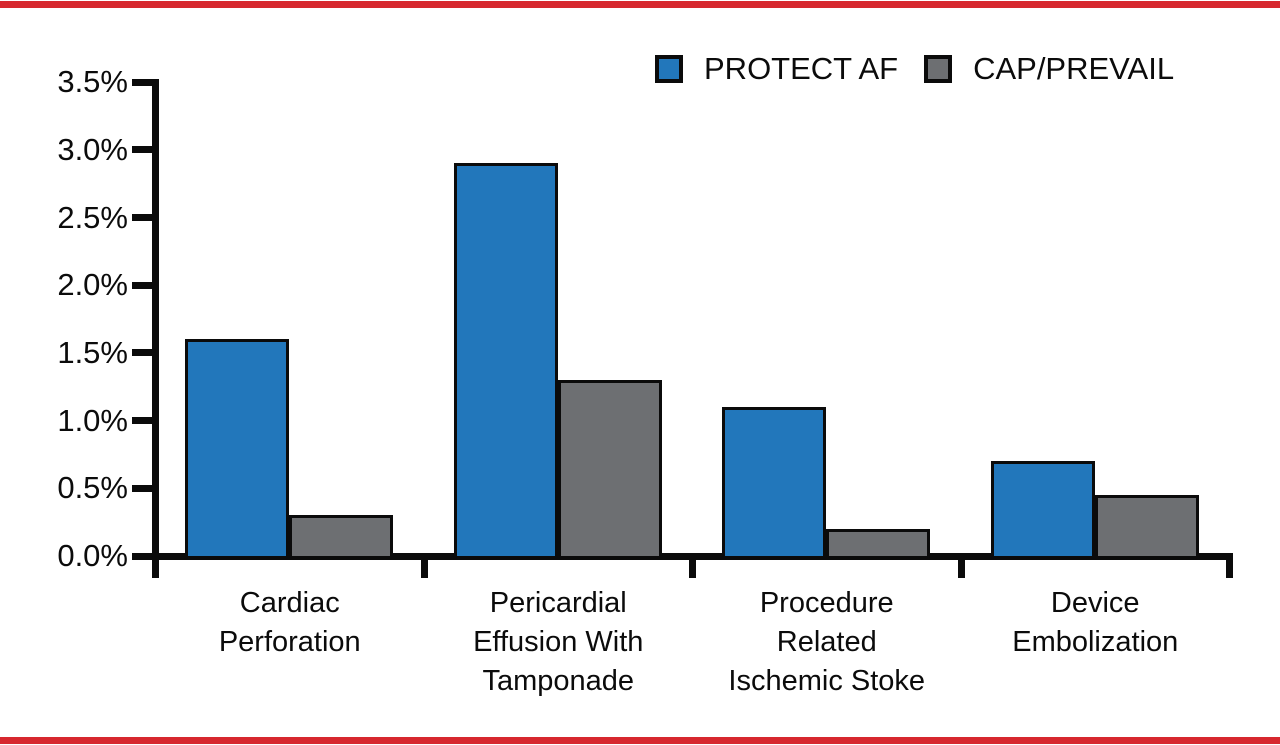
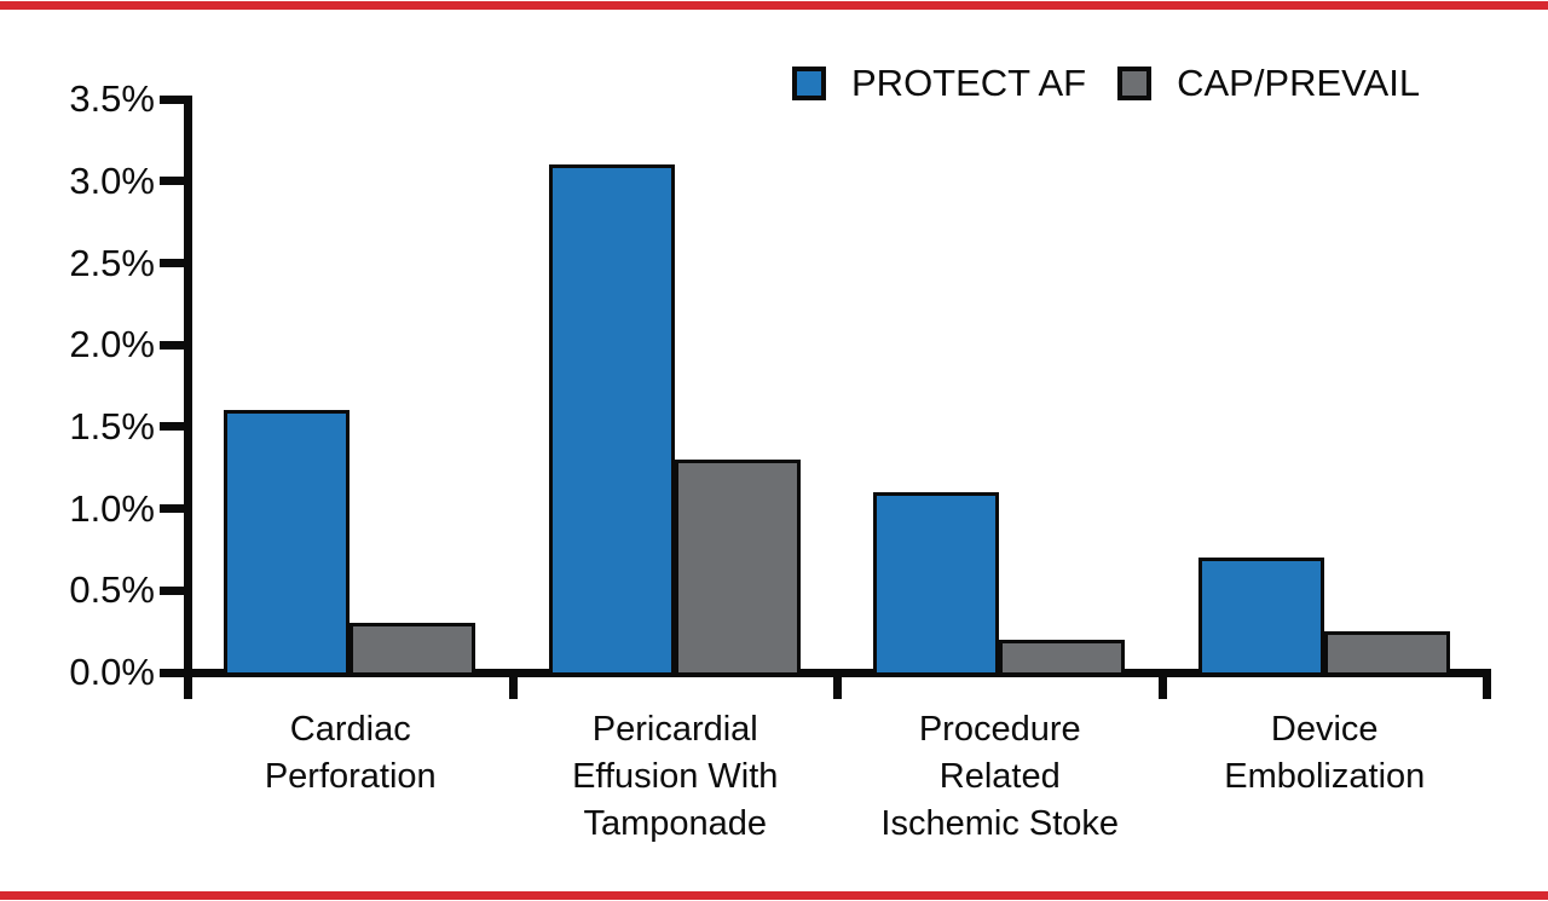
PROTECT AF/Pericardial Effusion With Tamponade: 2.9% -> 3.1%
CAP/PREVAIL/Device Embolization: 0.45% -> 0.25%
